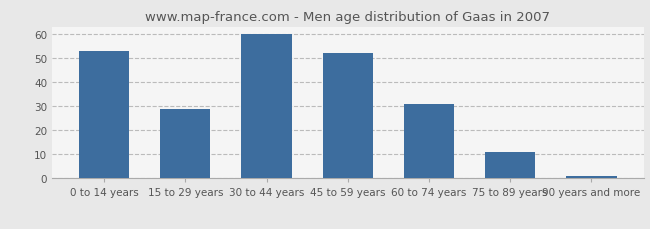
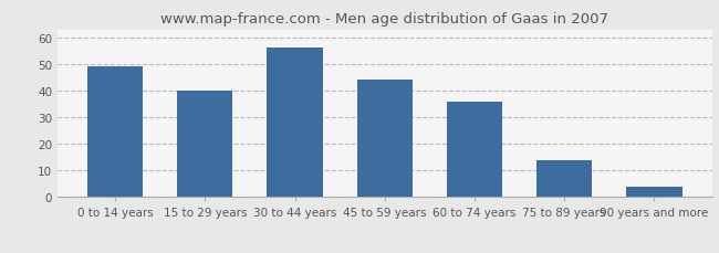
0 to 14 years: 53 -> 49
15 to 29 years: 29 -> 40
30 to 44 years: 60 -> 56
45 to 59 years: 52 -> 44
60 to 74 years: 31 -> 36
75 to 89 years: 11 -> 14
90 years and more: 1 -> 4
